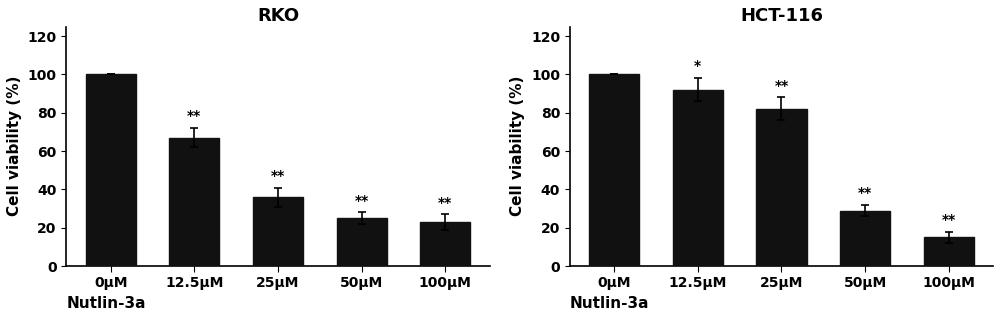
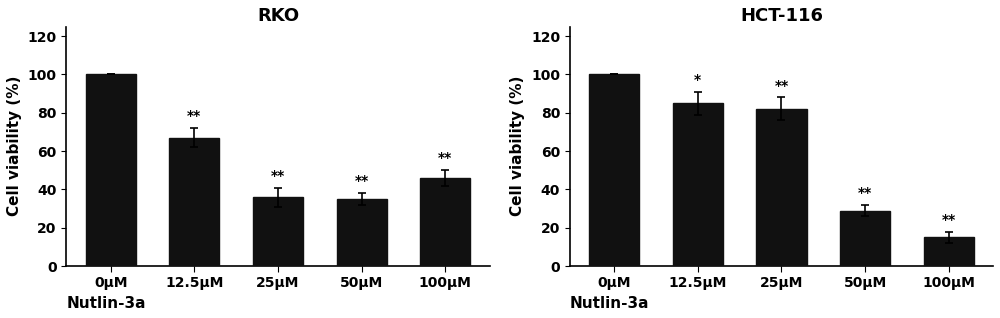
RKO/50μM: 25 -> 35
RKO/100μM: 23 -> 46
HCT-116/12.5μM: 92 -> 85
